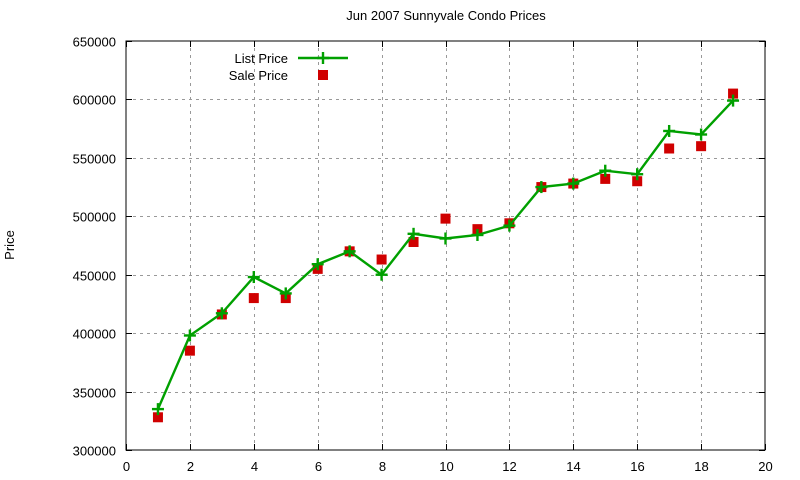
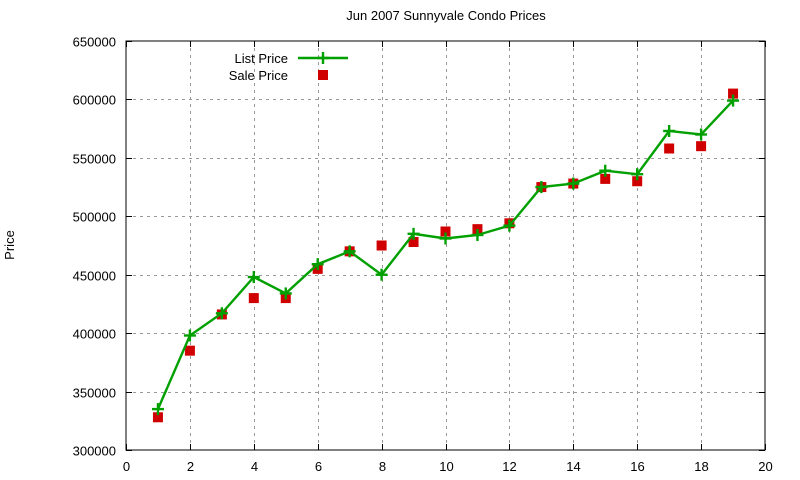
Sale Price/8: 463000 -> 475000
Sale Price/10: 498000 -> 487000
